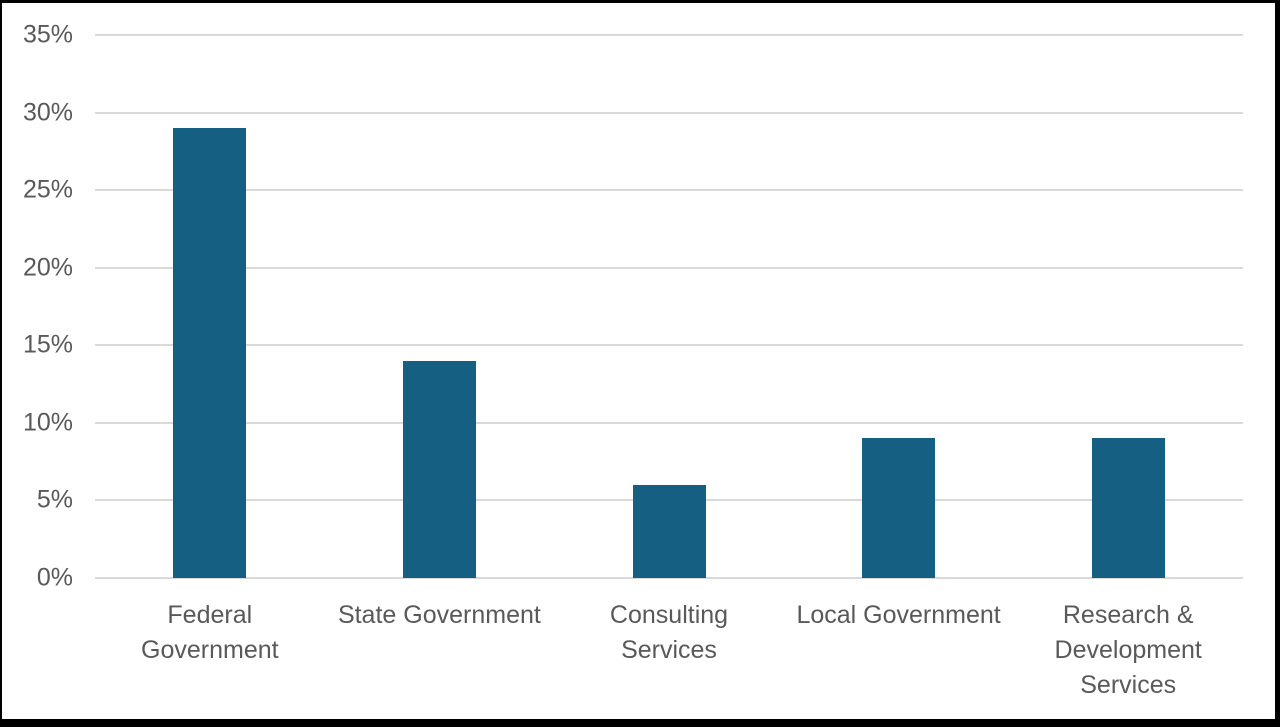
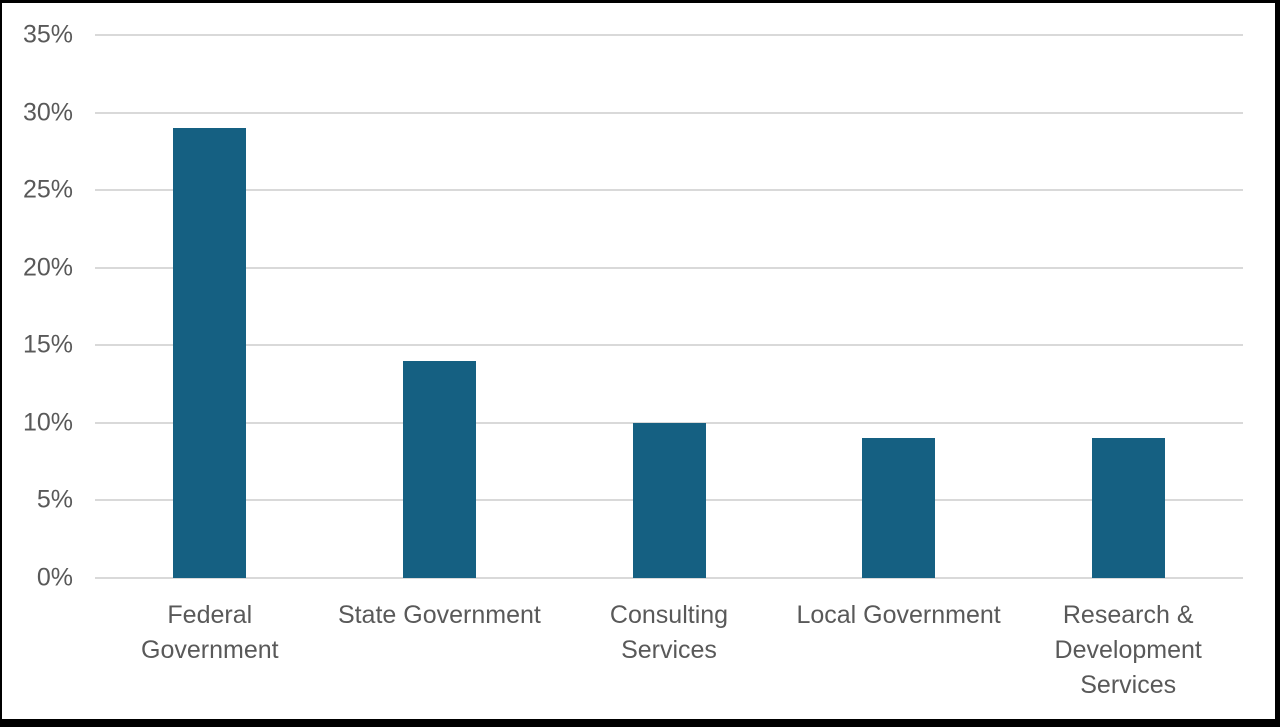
Consulting Services: 6% -> 10%
